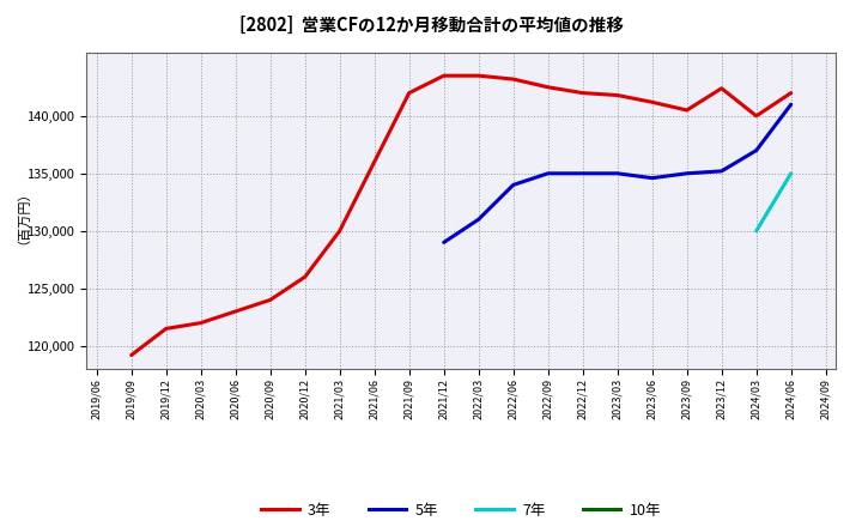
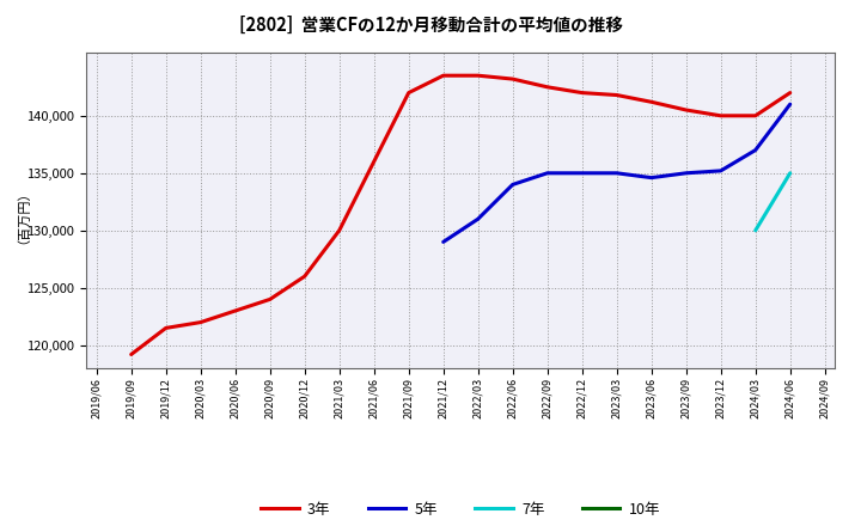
3年/2023/12: 142,400 -> 140,000
